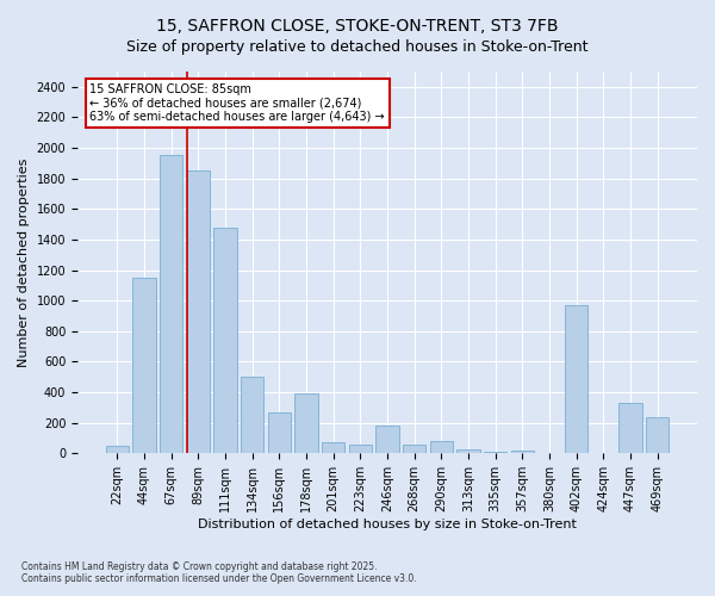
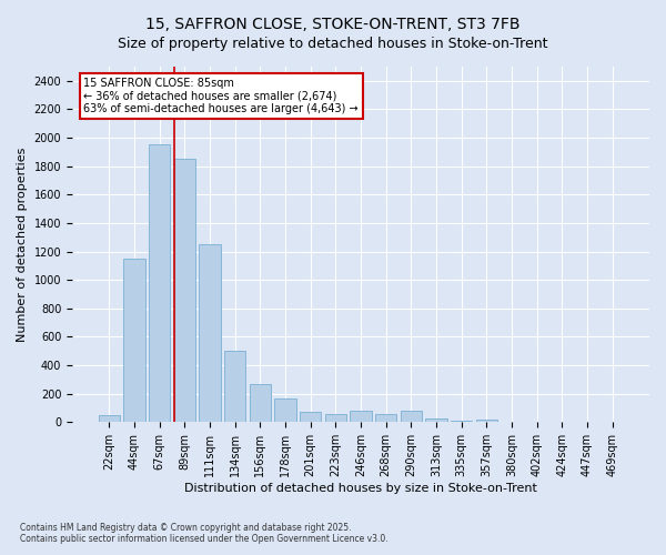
111sqm: 1480 -> 1250
178sqm: 390 -> 170
246sqm: 180 -> 80
402sqm: 970 -> 0
447sqm: 330 -> 0
469sqm: 240 -> 0
